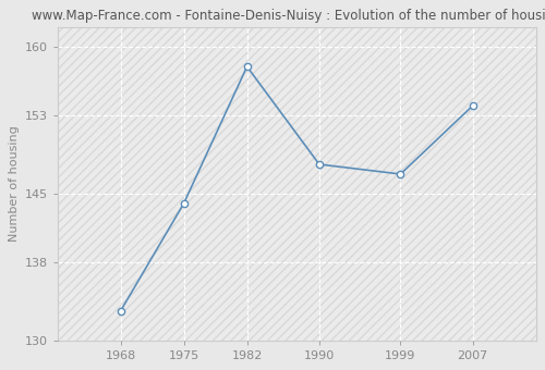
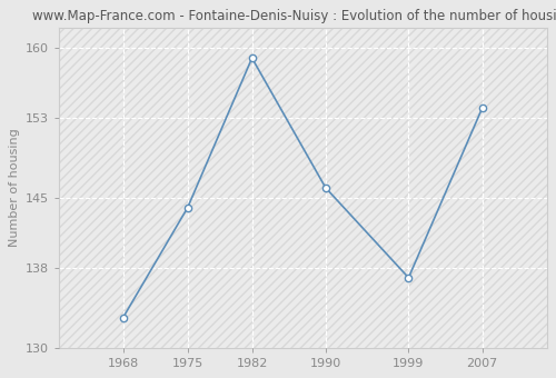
1982: 158 -> 159
1990: 148 -> 146
1999: 147 -> 137
